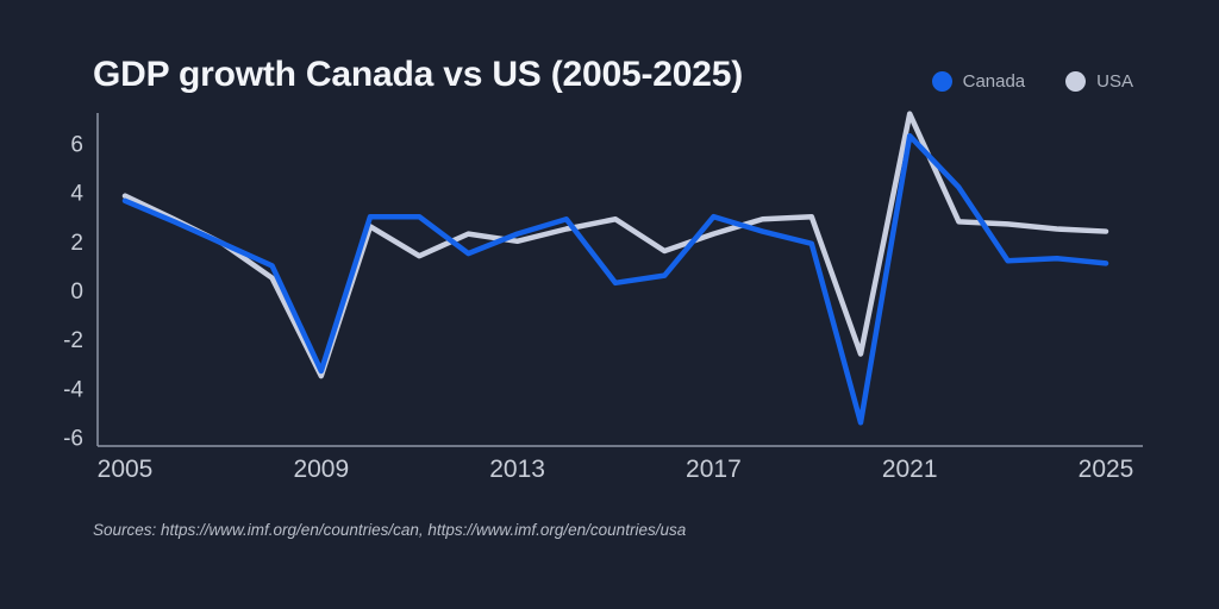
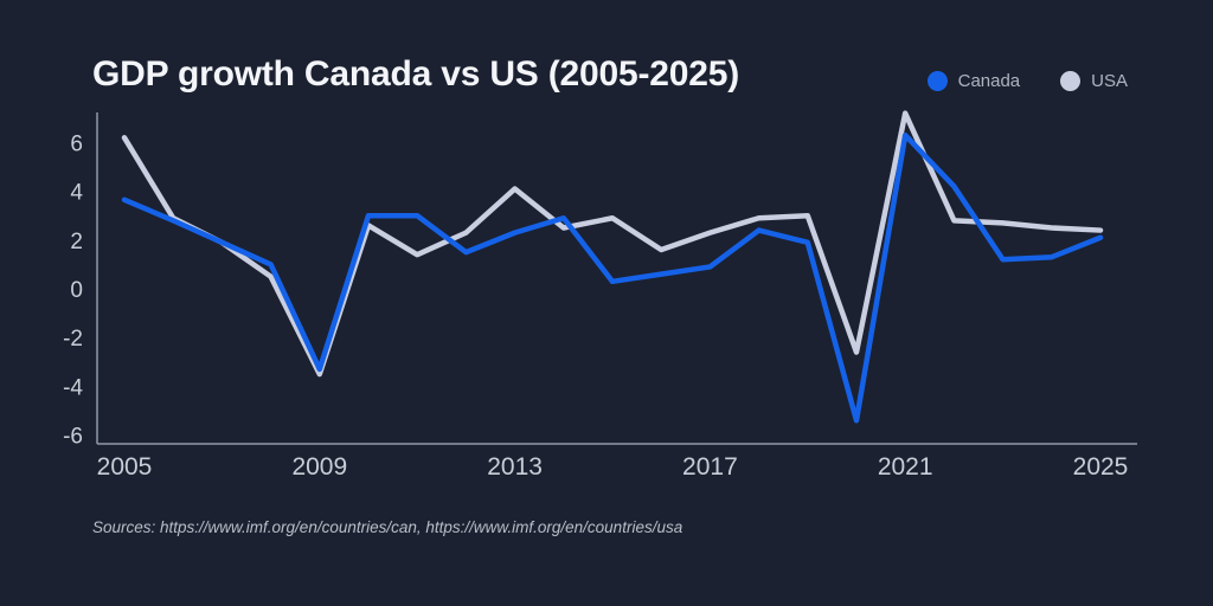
USA/2005: 3.9 -> 6.2
USA/2013: 2.0 -> 4.1
Canada/2017: 3.0 -> 0.9
Canada/2025: 1.1 -> 2.1
